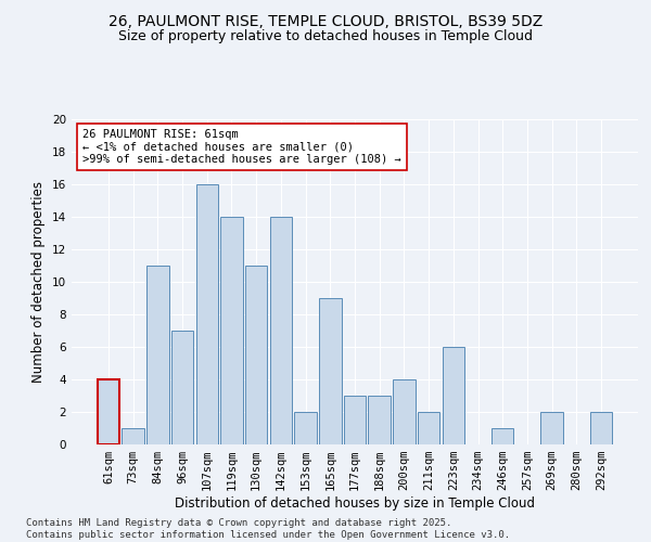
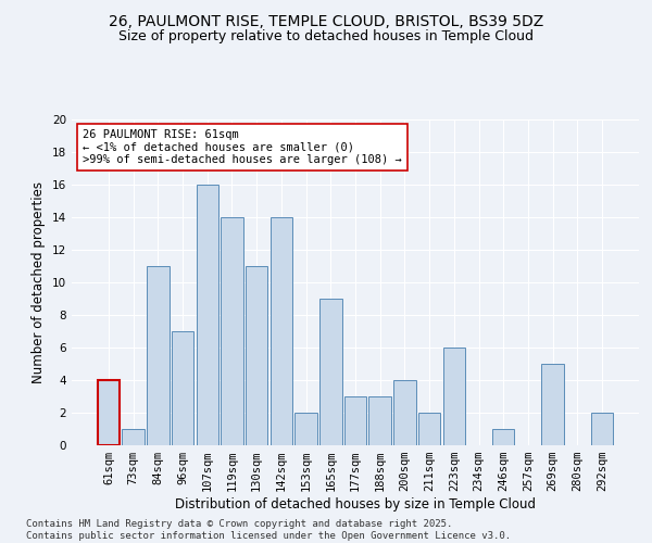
269sqm: 2 -> 5
